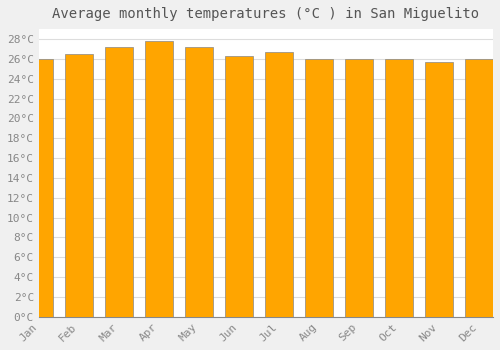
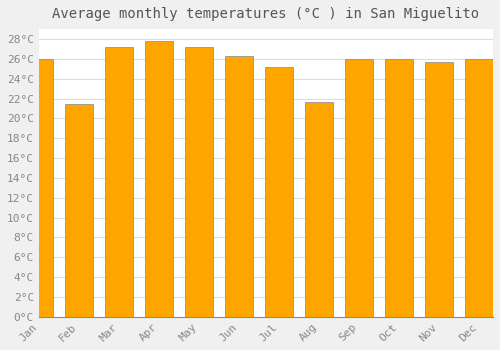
Feb: 26.5°C -> 21.4°C
Jul: 26.7°C -> 25.2°C
Aug: 26.0°C -> 21.6°C
